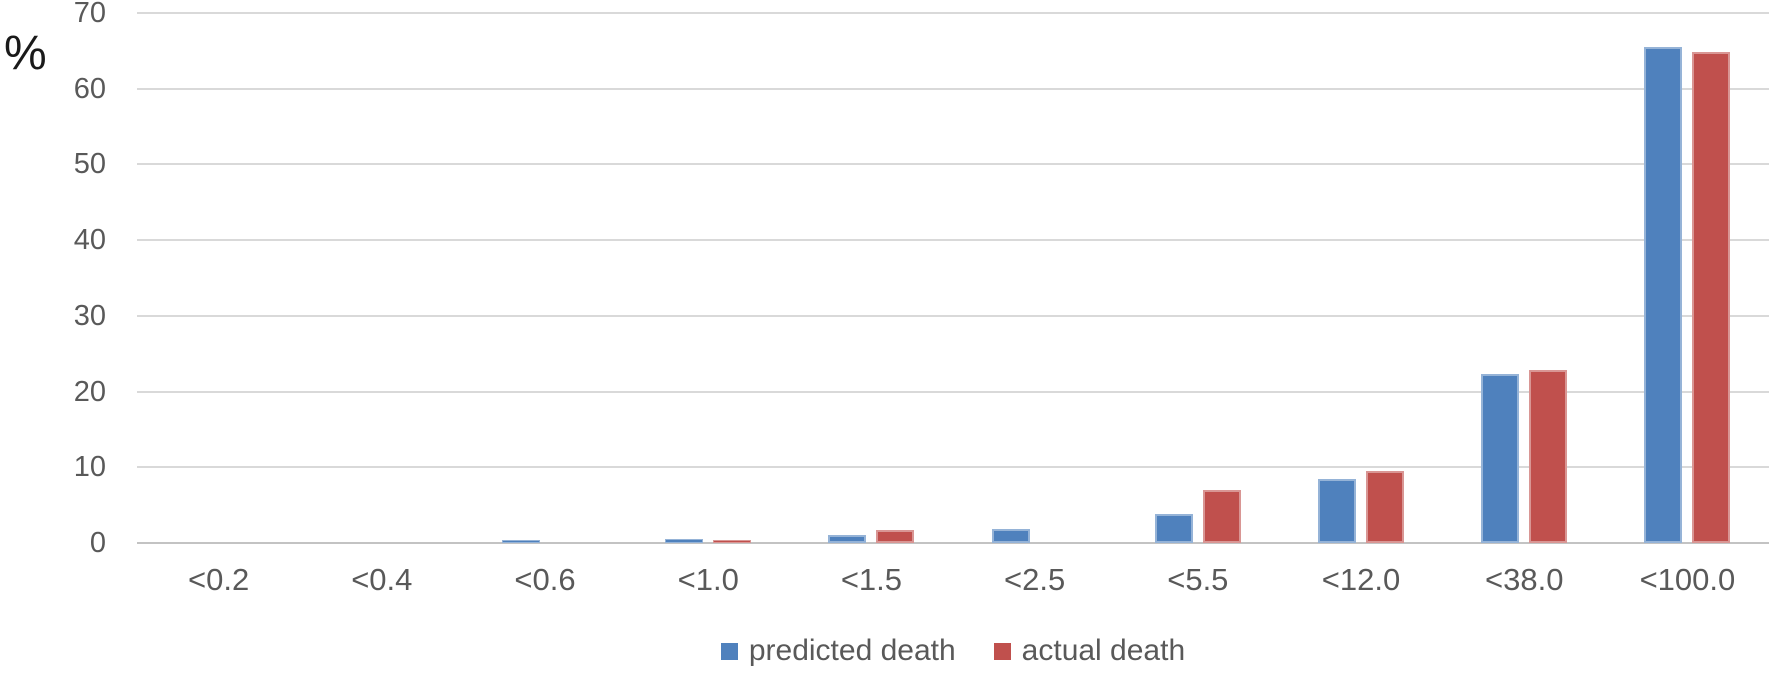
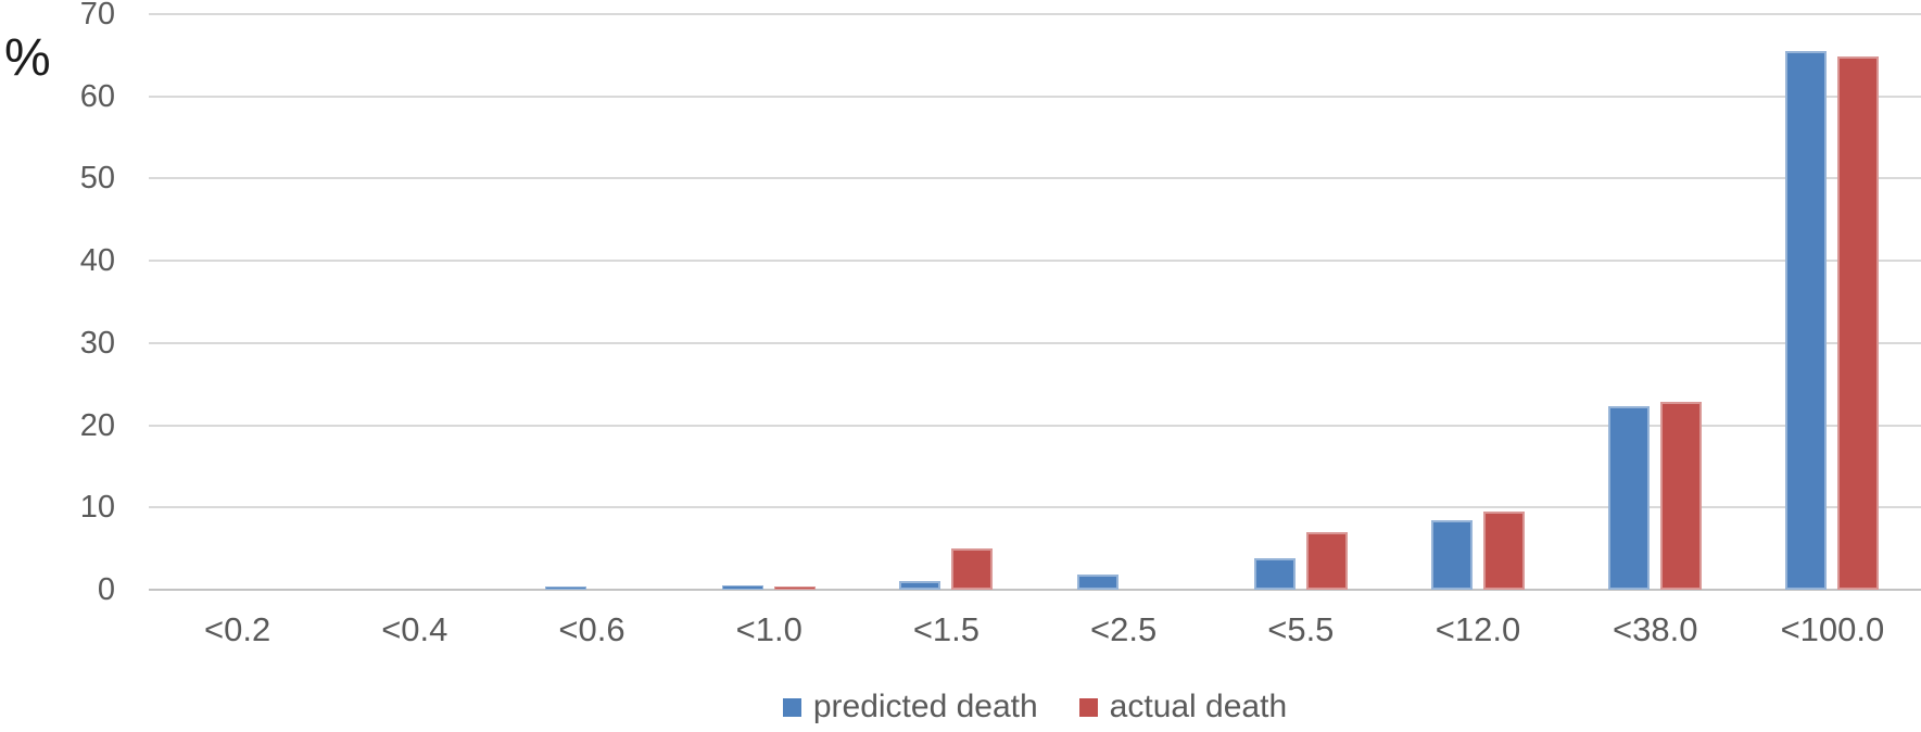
actual death/<1.5: 2 -> 5
